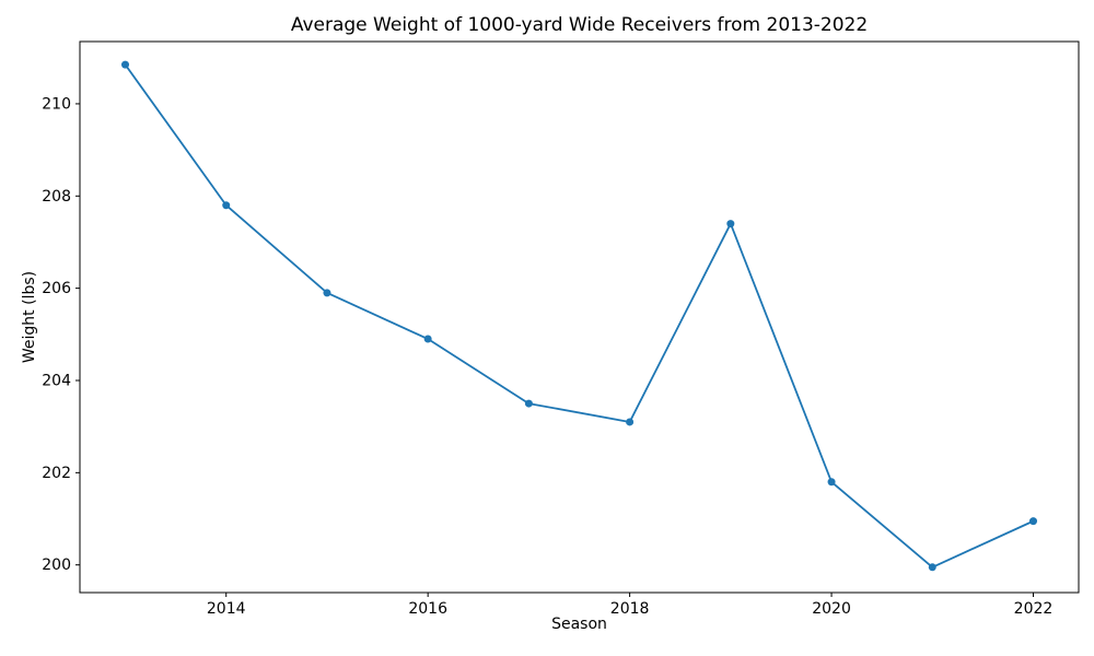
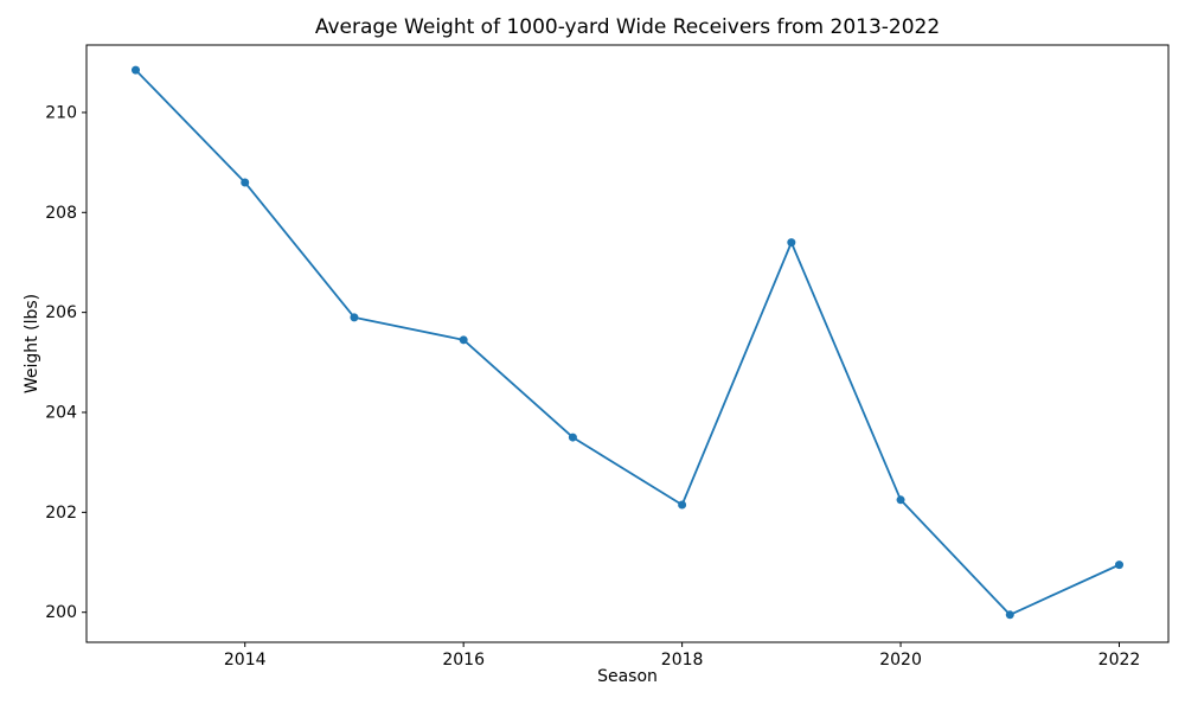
2014: 207.8 -> 208.6
2016: 204.9 -> 205.4
2018: 203.1 -> 202.2
2020: 201.8 -> 202.2
